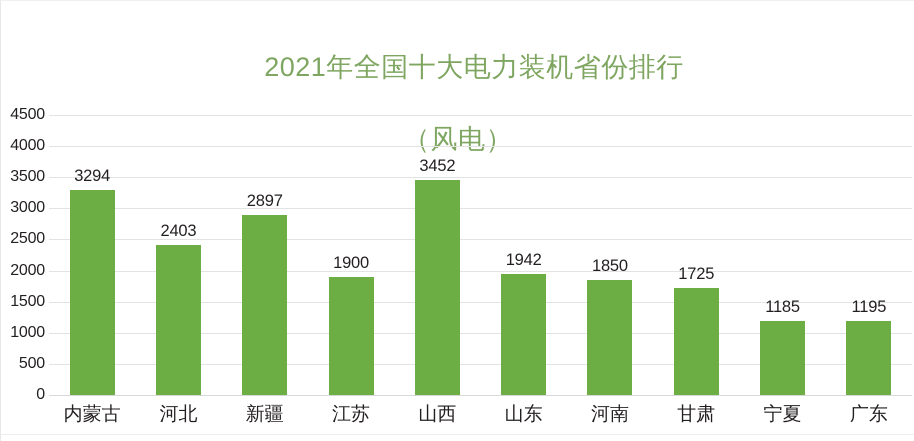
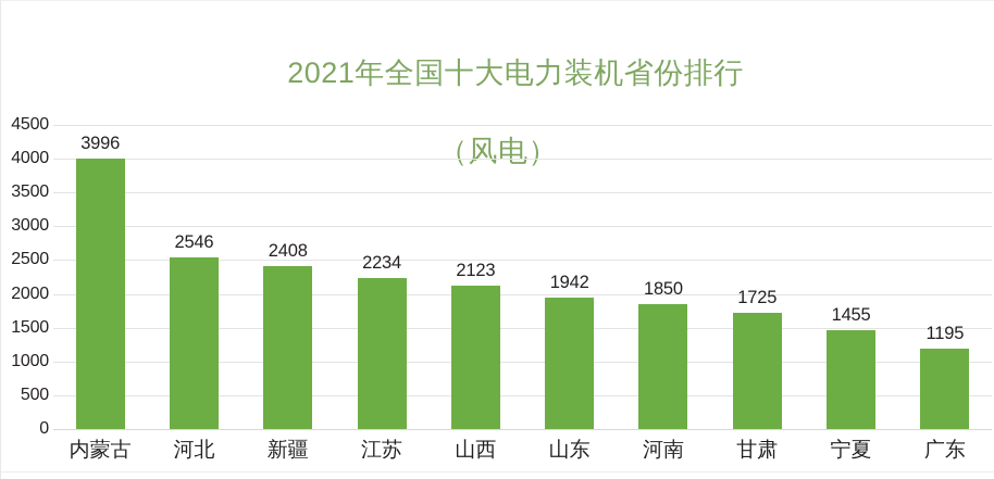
内蒙古: 3294 -> 3996
河北: 2403 -> 2546
新疆: 2897 -> 2408
江苏: 1900 -> 2234
山西: 3452 -> 2123
宁夏: 1185 -> 1455
